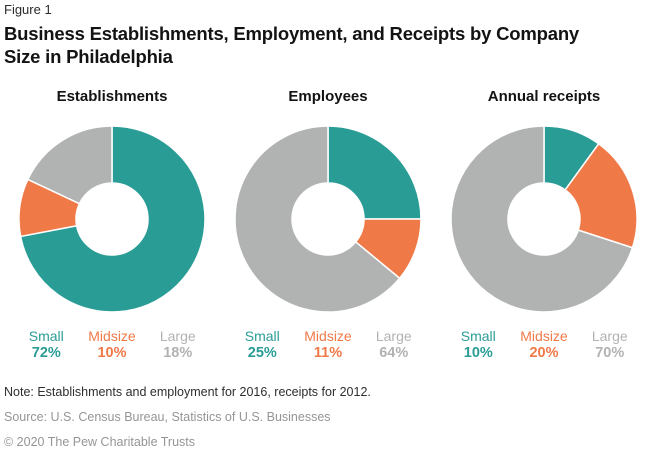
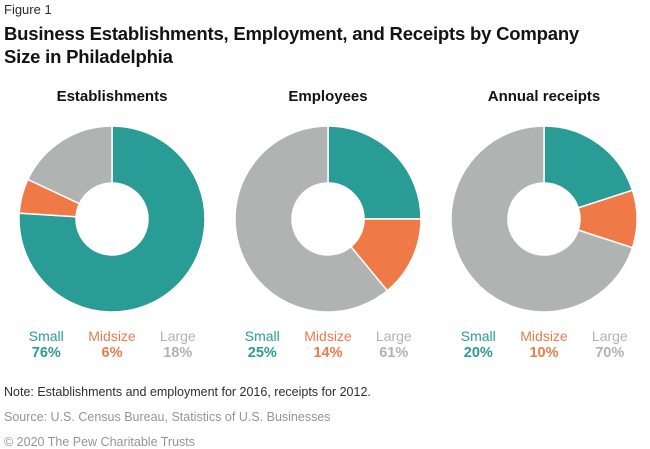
Establishments/Small: 72% -> 76%
Establishments/Midsize: 10% -> 6%
Employees/Midsize: 11% -> 14%
Employees/Large: 64% -> 61%
Annual receipts/Small: 10% -> 20%
Annual receipts/Midsize: 20% -> 10%
